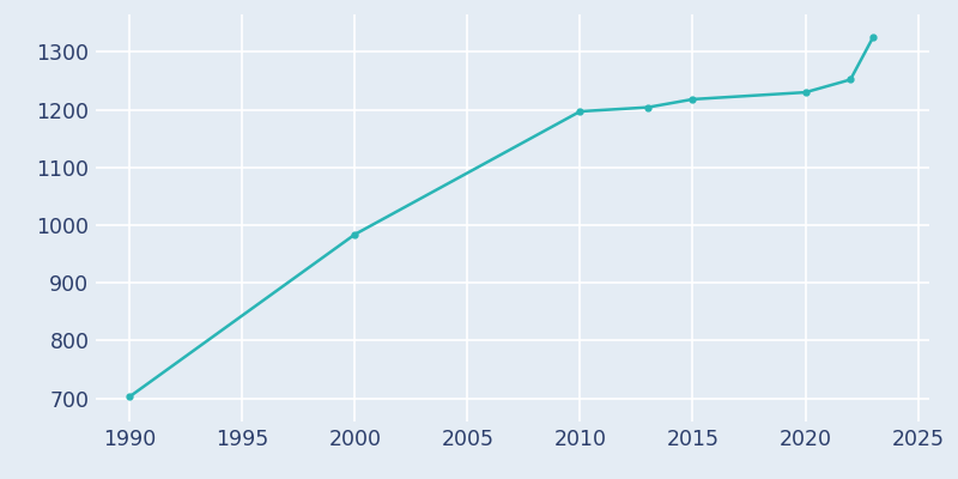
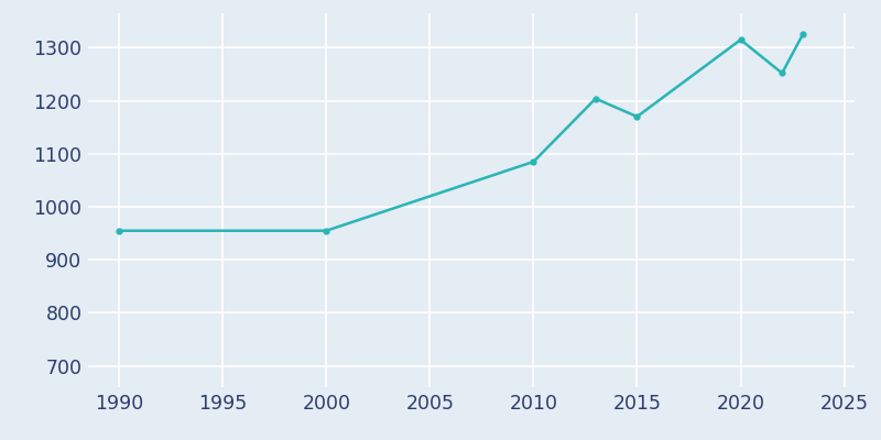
1990: 703 -> 955
2000: 984 -> 955
2010: 1197 -> 1085
2015: 1218 -> 1170
2020: 1230 -> 1315
